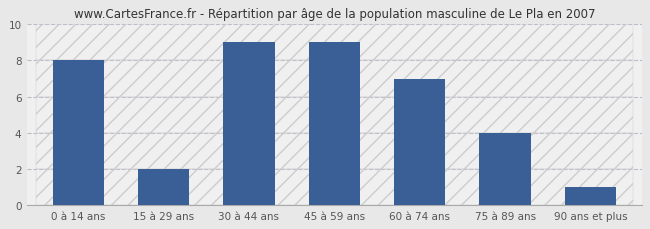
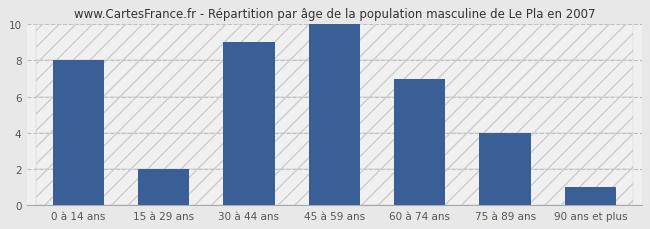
45 à 59 ans: 9 -> 10
